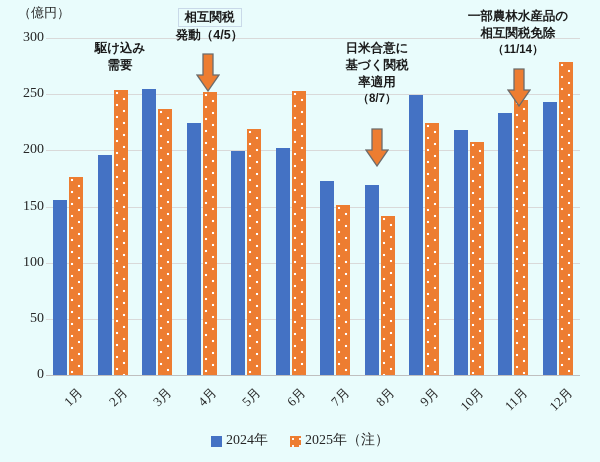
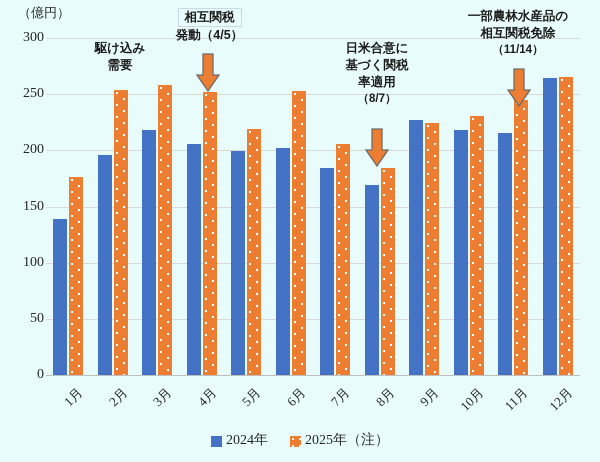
2024年/1月: 156 -> 139
2024年/3月: 255 -> 218
2025年（注）/3月: 237 -> 258
2024年/4月: 224 -> 206
2024年/7月: 173 -> 184
2025年（注）/7月: 151 -> 206
2025年（注）/8月: 142 -> 184
2024年/9月: 249 -> 227
2025年（注）/10月: 207 -> 231
2024年/11月: 233 -> 215
2024年/12月: 243 -> 264
2025年（注）/12月: 279 -> 265
